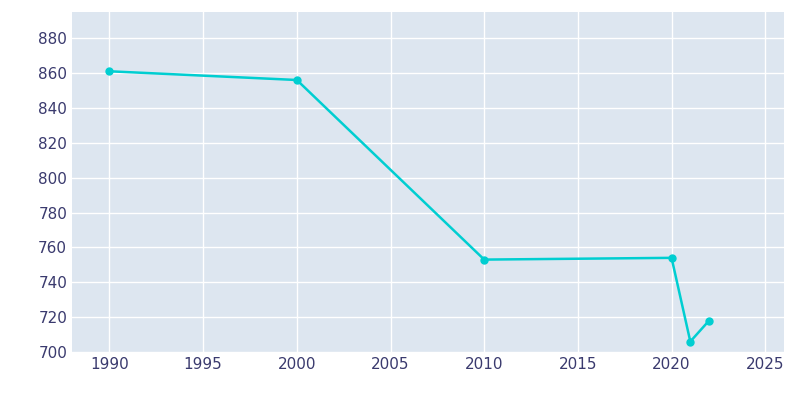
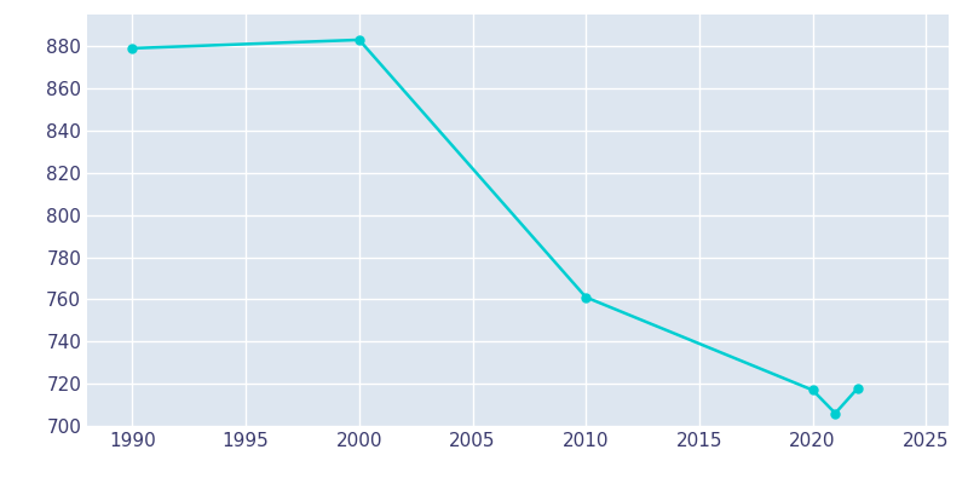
1990: 861 -> 879
2000: 856 -> 883
2010: 753 -> 761
2020: 754 -> 717
